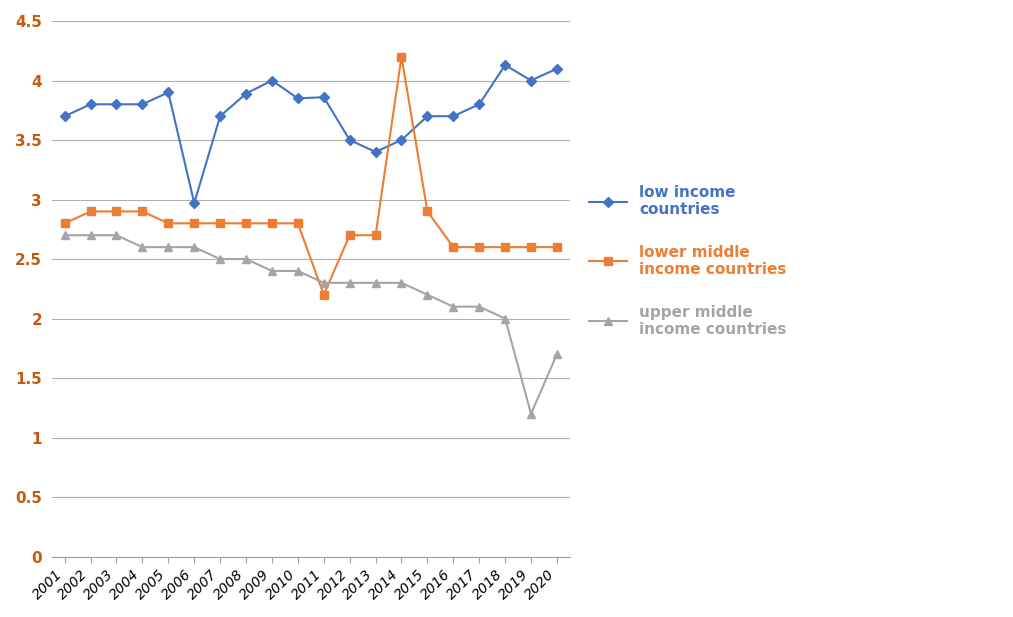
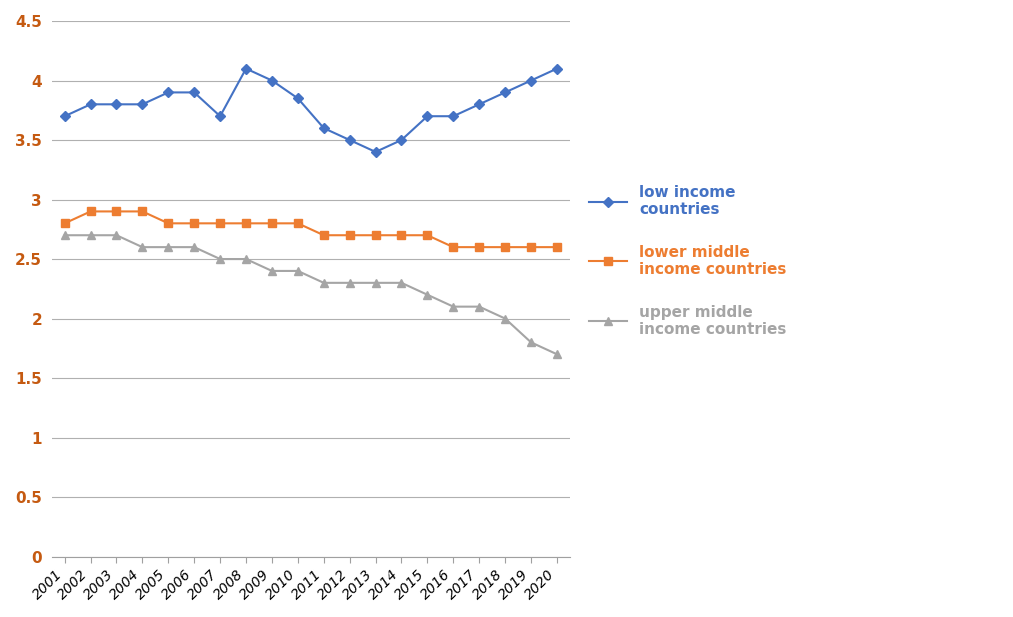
low income countries/2006: 2.97 -> 3.90
low income countries/2008: 3.89 -> 4.10
low income countries/2011: 3.86 -> 3.60
lower middle income countries/2011: 2.2 -> 2.7
lower middle income countries/2014: 4.2 -> 2.7
lower middle income countries/2015: 2.9 -> 2.7
low income countries/2018: 4.13 -> 3.90
upper middle income countries/2019: 1.2 -> 1.8
